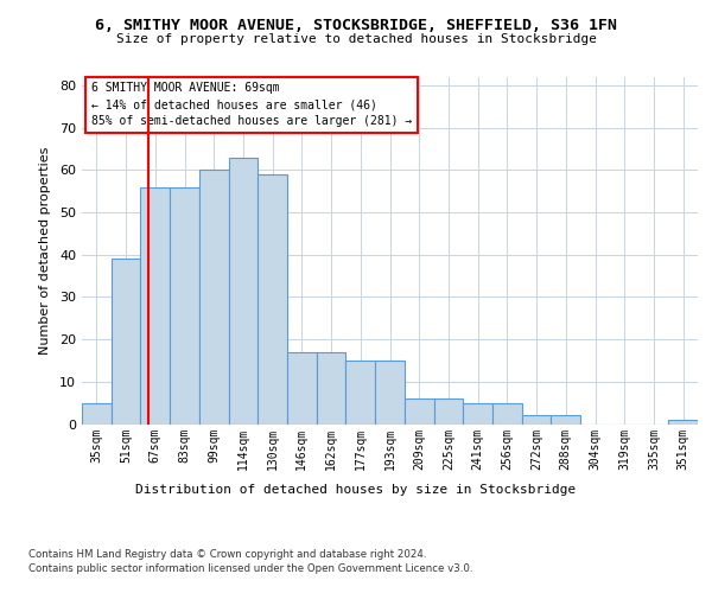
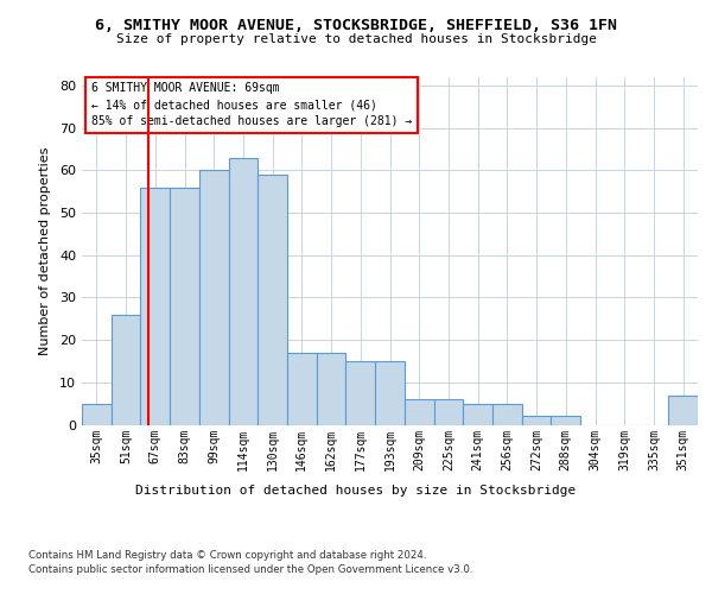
51sqm: 39 -> 26
351sqm: 1 -> 7
